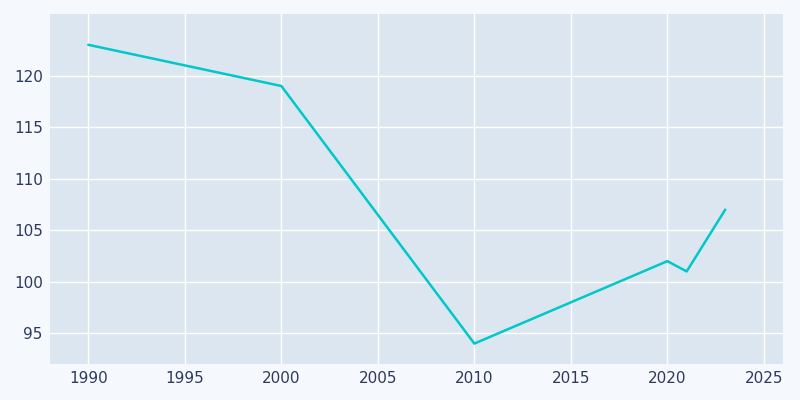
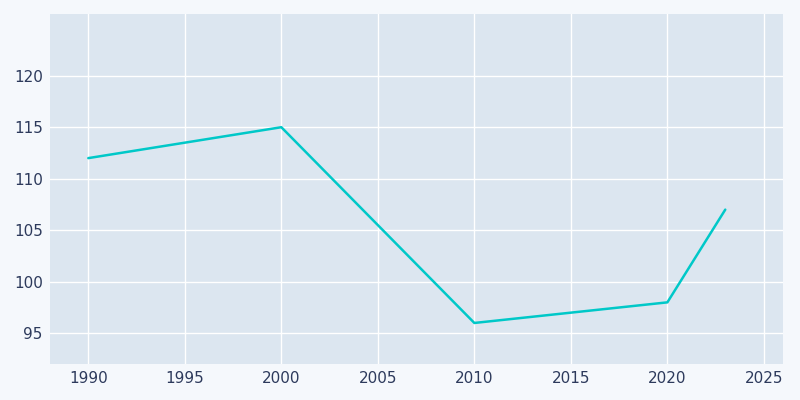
1990: 123 -> 112
2000: 119 -> 115
2010: 94 -> 96
2020: 102 -> 98
